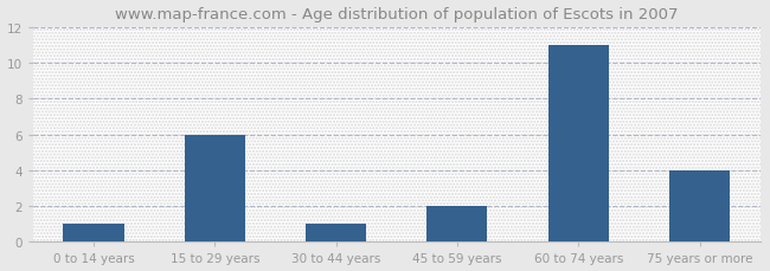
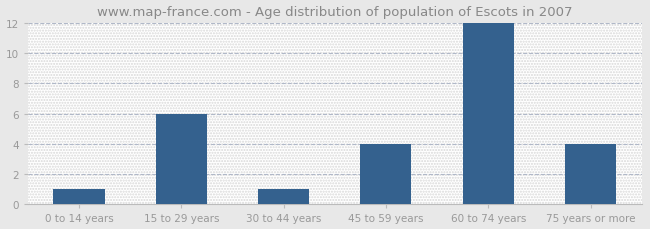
45 to 59 years: 2 -> 4
60 to 74 years: 11 -> 12
